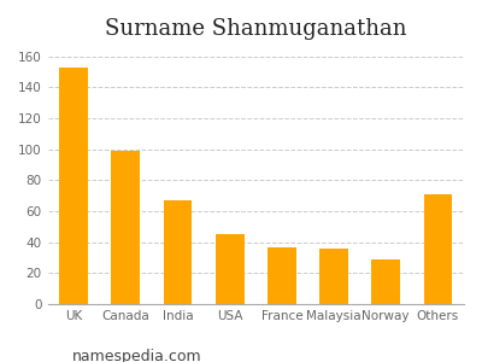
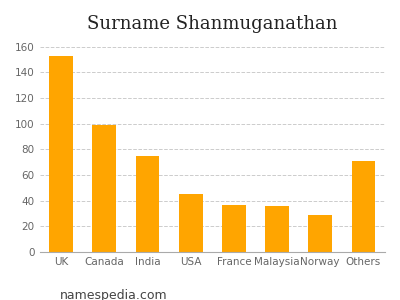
India: 67 -> 75
